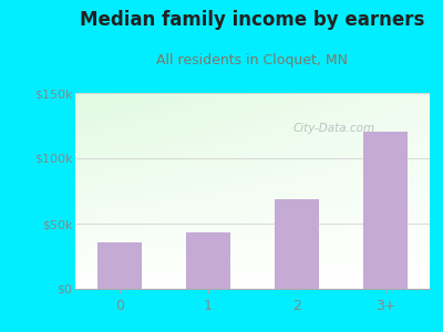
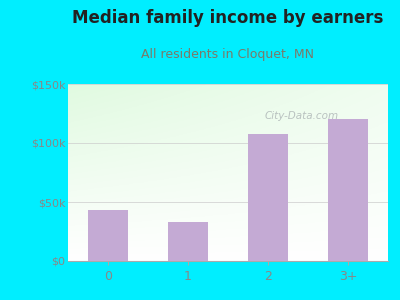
0: $36k -> $43k
1: $43k -> $33k
2: $69k -> $108k
